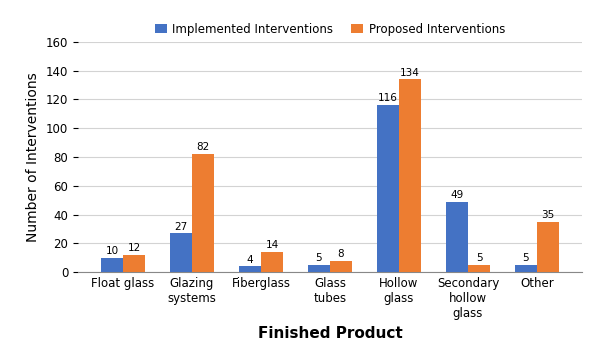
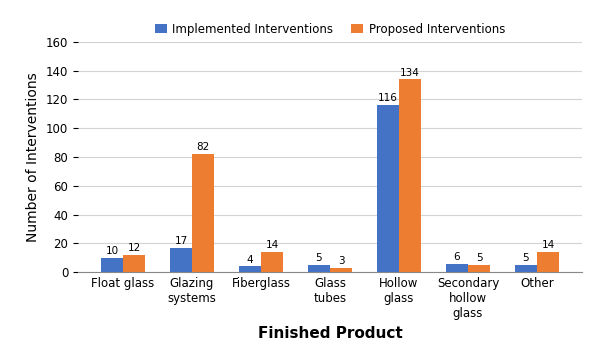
Implemented Interventions/Glazing systems: 27 -> 17
Proposed Interventions/Glass tubes: 8 -> 3
Implemented Interventions/Secondary hollow glass: 49 -> 6
Proposed Interventions/Other: 35 -> 14
